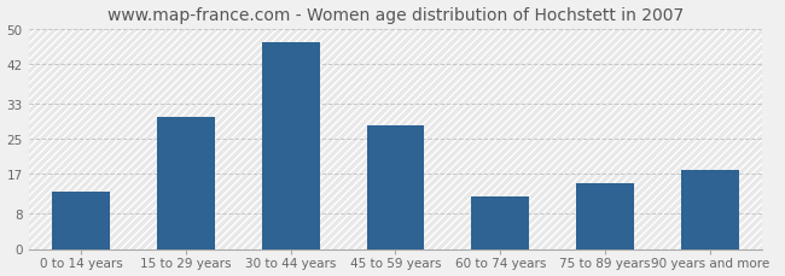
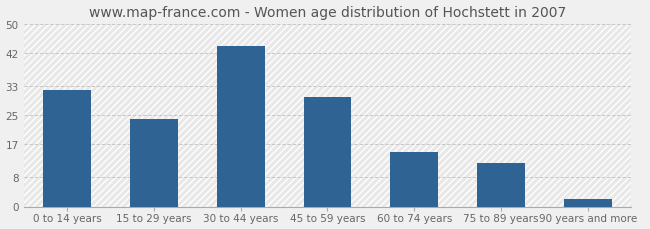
0 to 14 years: 13 -> 32
15 to 29 years: 30 -> 24
30 to 44 years: 47 -> 44
45 to 59 years: 28 -> 30
60 to 74 years: 12 -> 15
75 to 89 years: 15 -> 12
90 years and more: 18 -> 2
